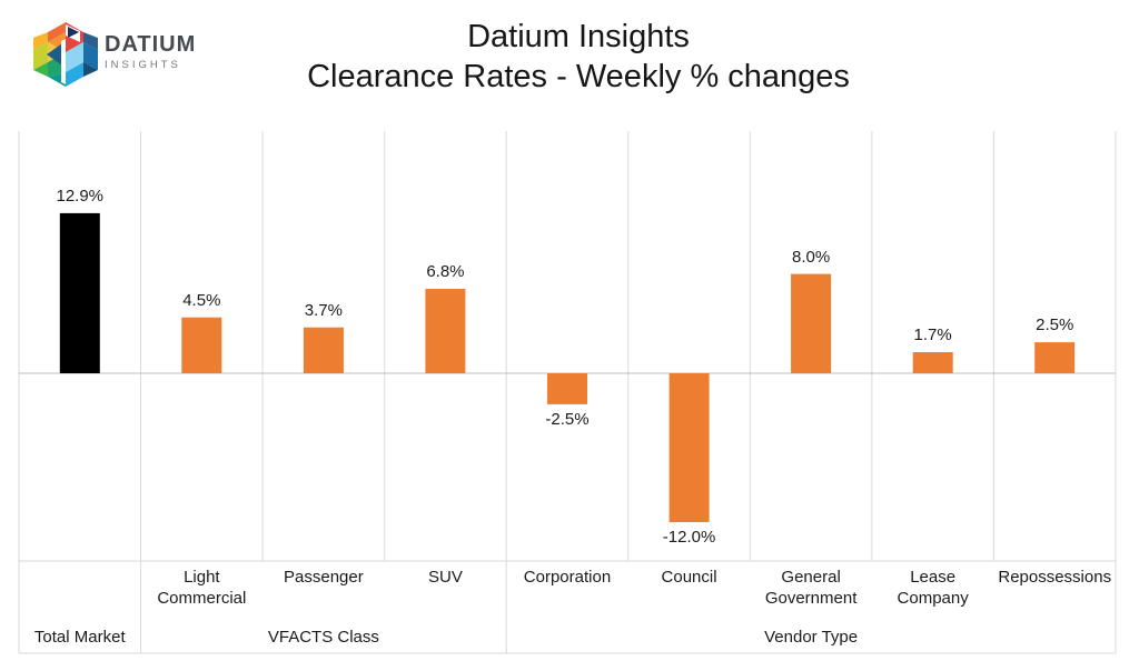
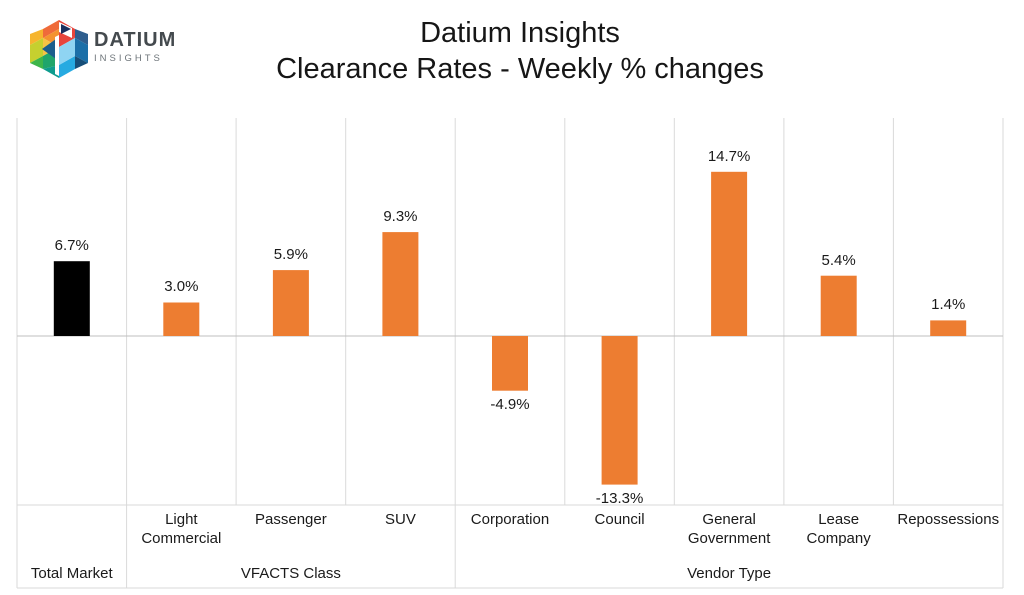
Total Market: 12.9% -> 6.7%
Light Commercial: 4.5% -> 3.0%
Passenger: 3.7% -> 5.9%
SUV: 6.8% -> 9.3%
Corporation: -2.5% -> -4.9%
Council: -12.0% -> -13.3%
General Government: 8.0% -> 14.7%
Lease Company: 1.7% -> 5.4%
Repossessions: 2.5% -> 1.4%
